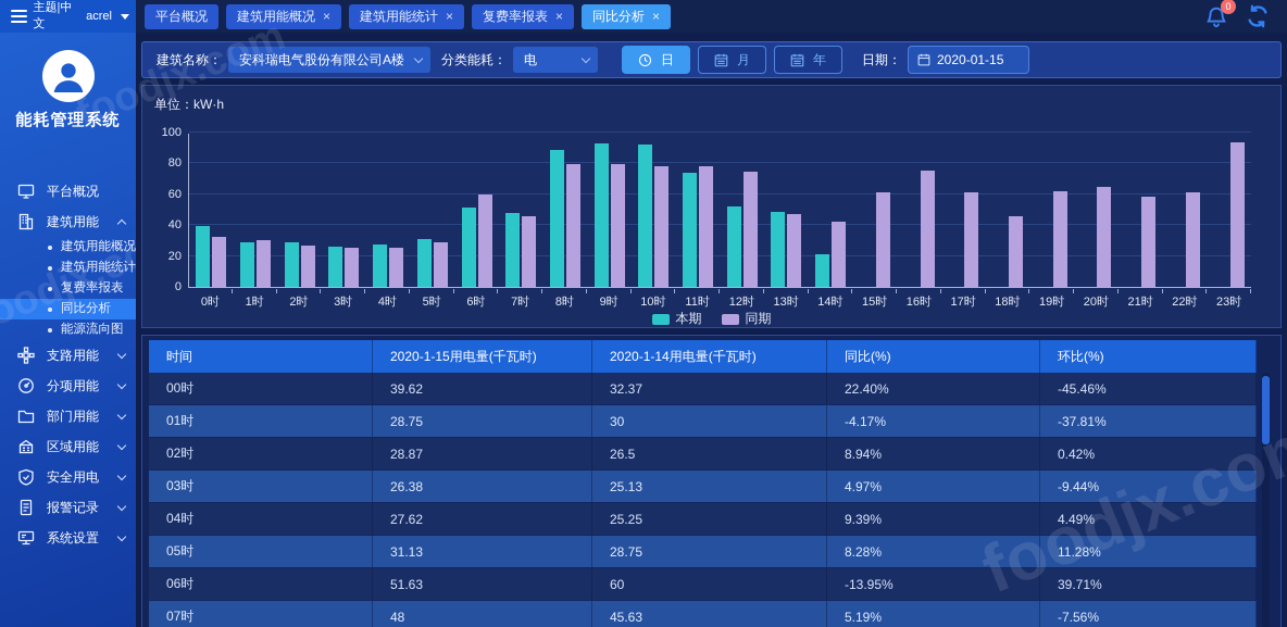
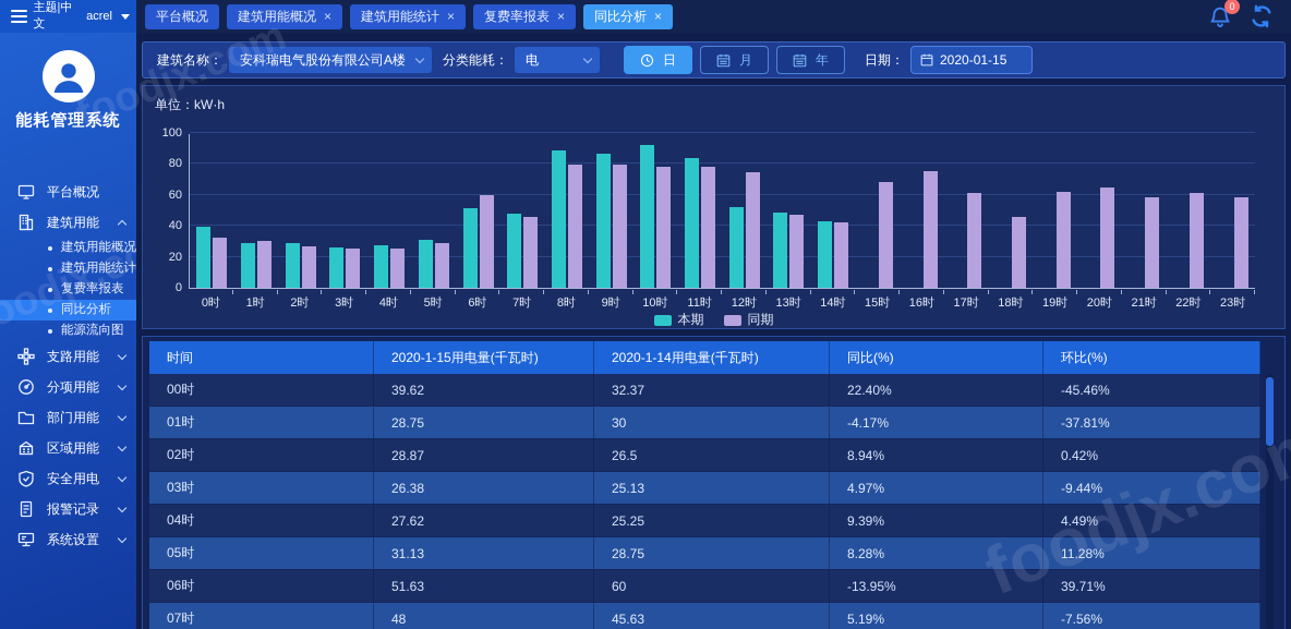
本期/9时: 93 -> 86
本期/11时: 74 -> 84
本期/14时: 21 -> 43
同期/15时: 61 -> 68
同期/23时: 94 -> 58
